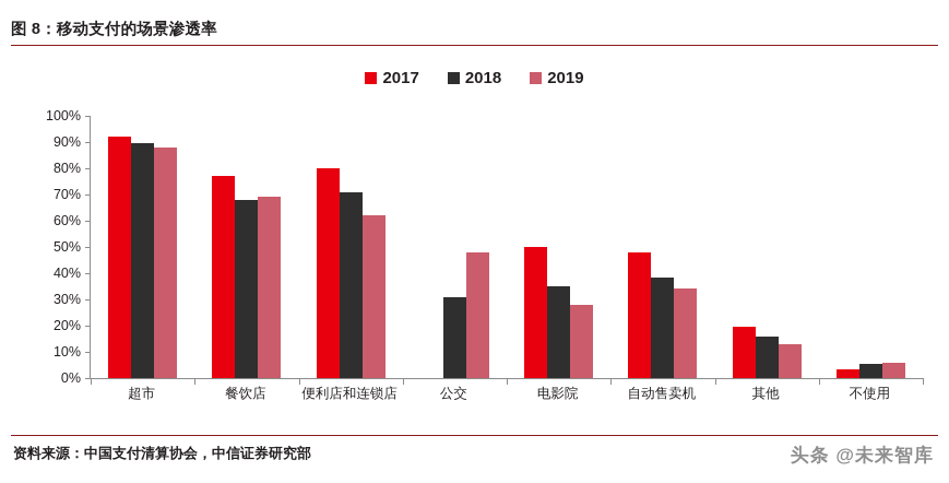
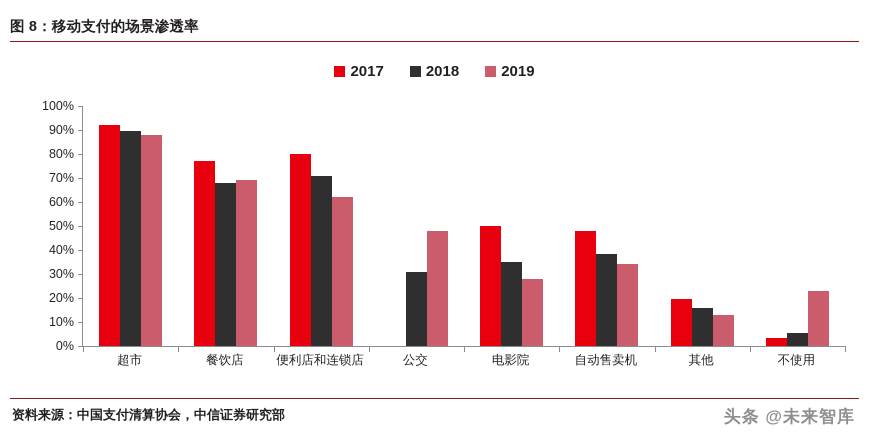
2019/不使用: 6% -> 23%
